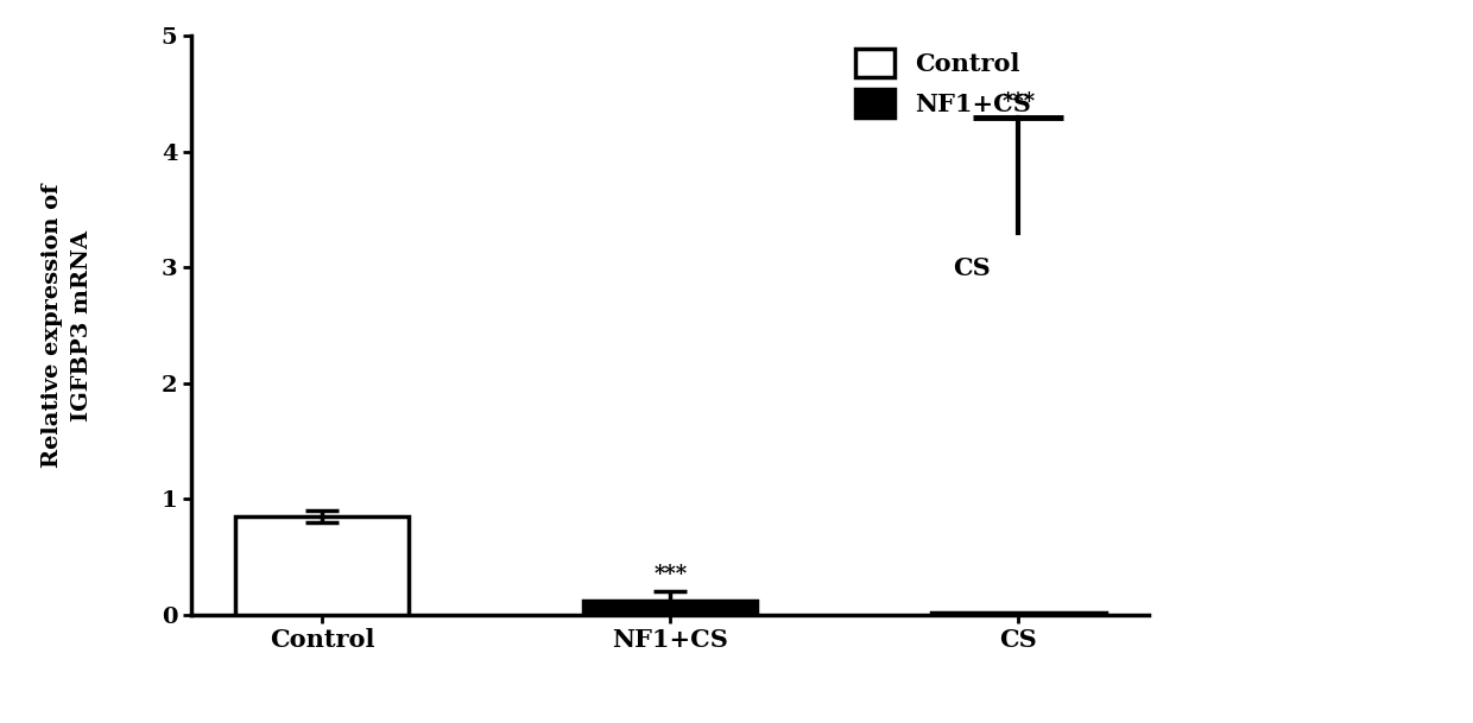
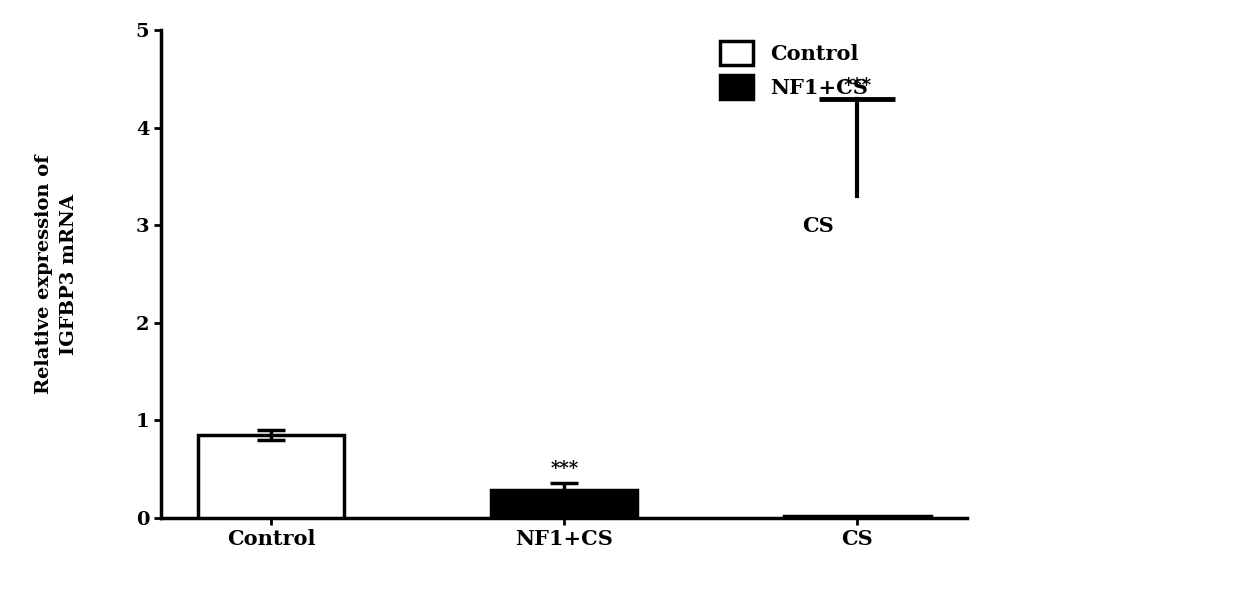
NF1+CS: 0.12 -> 0.28
